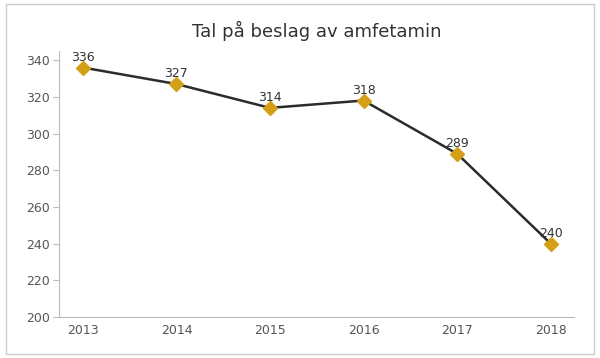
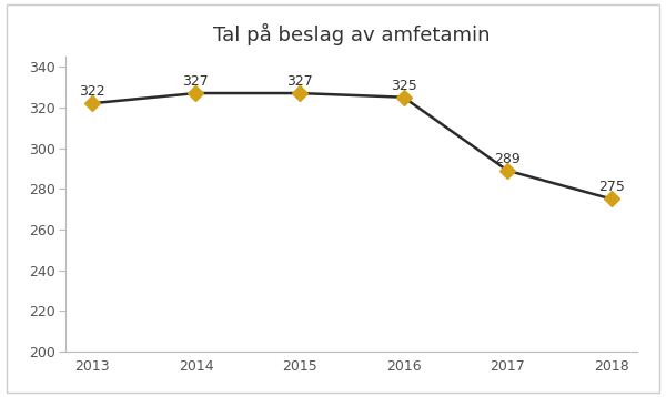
2013: 336 -> 322
2015: 314 -> 327
2016: 318 -> 325
2018: 240 -> 275
